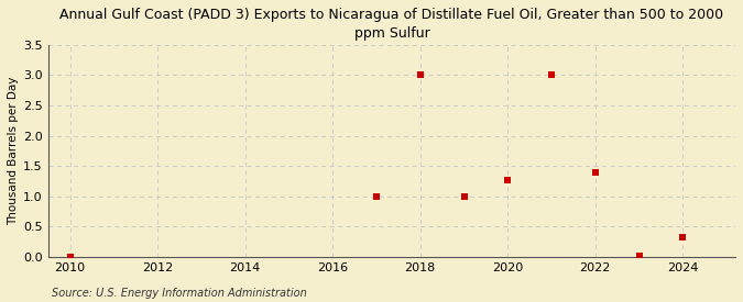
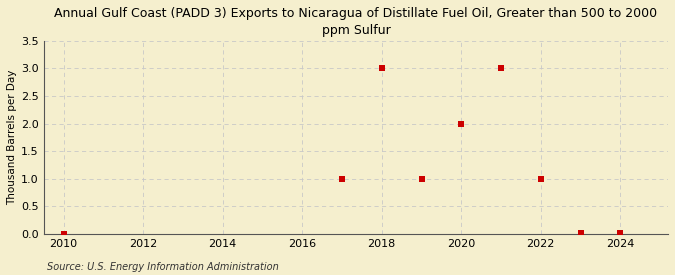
2020: 1.26 -> 2.00
2022: 1.40 -> 1.00
2024: 0.32 -> 0.02
